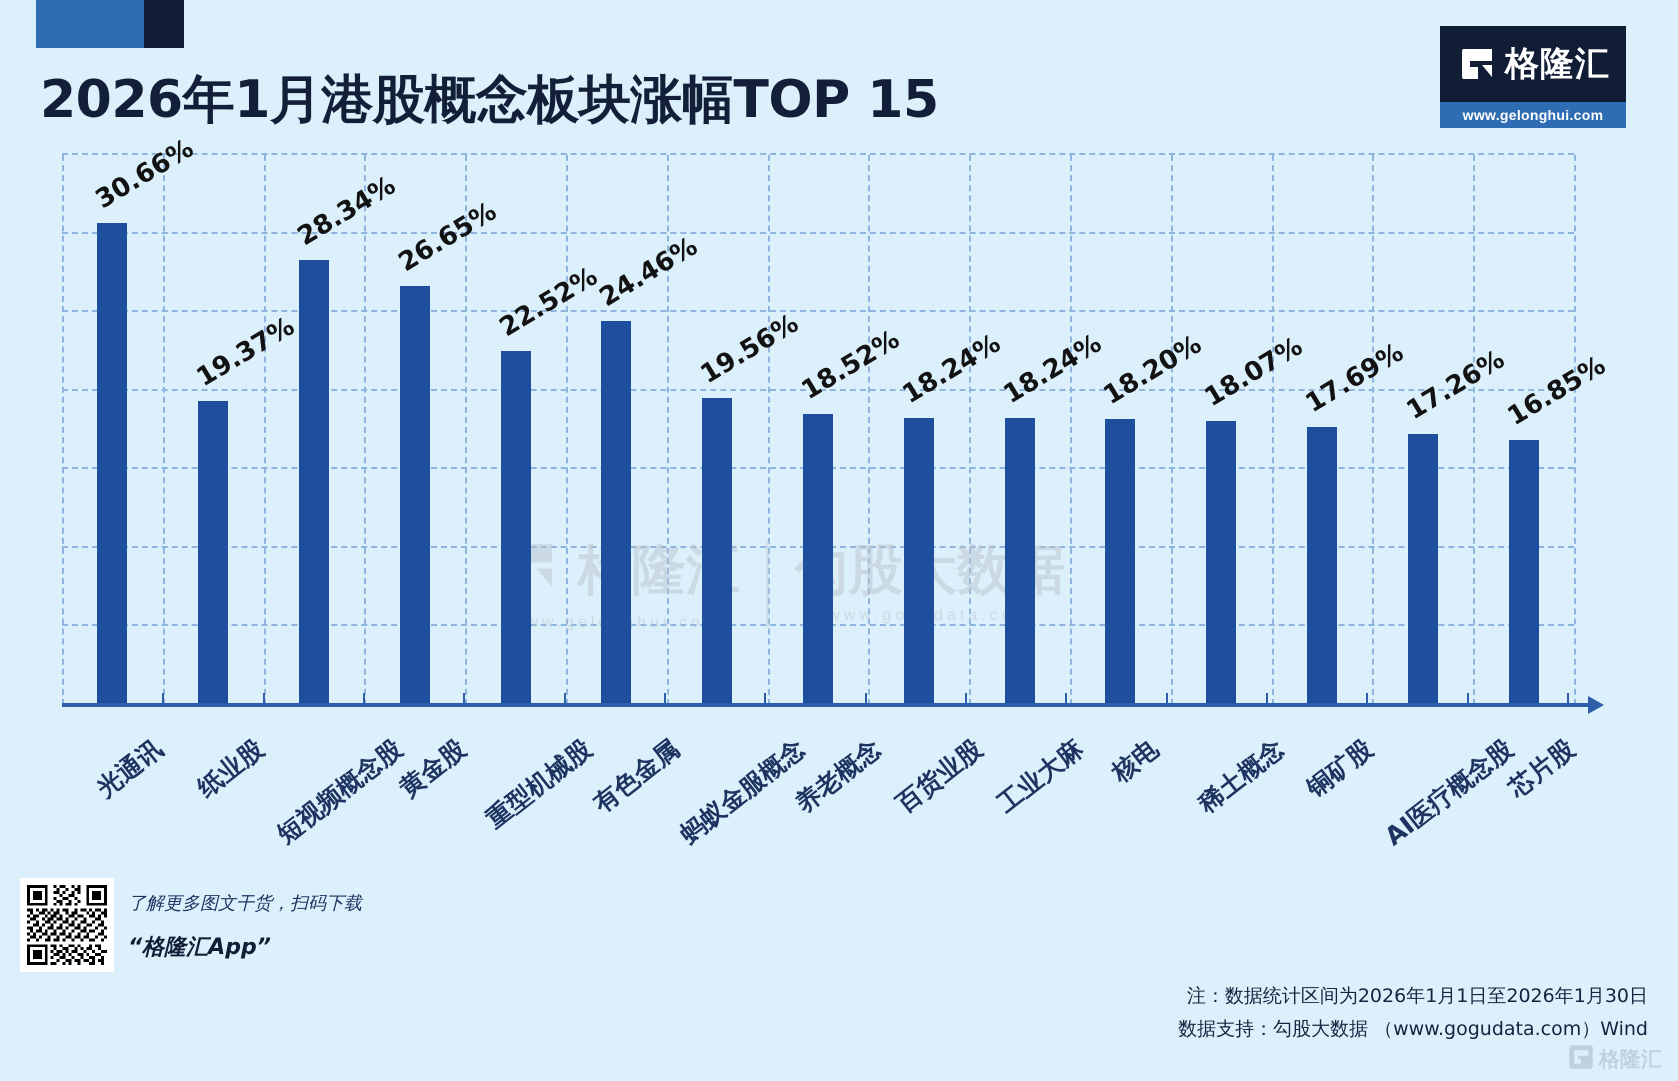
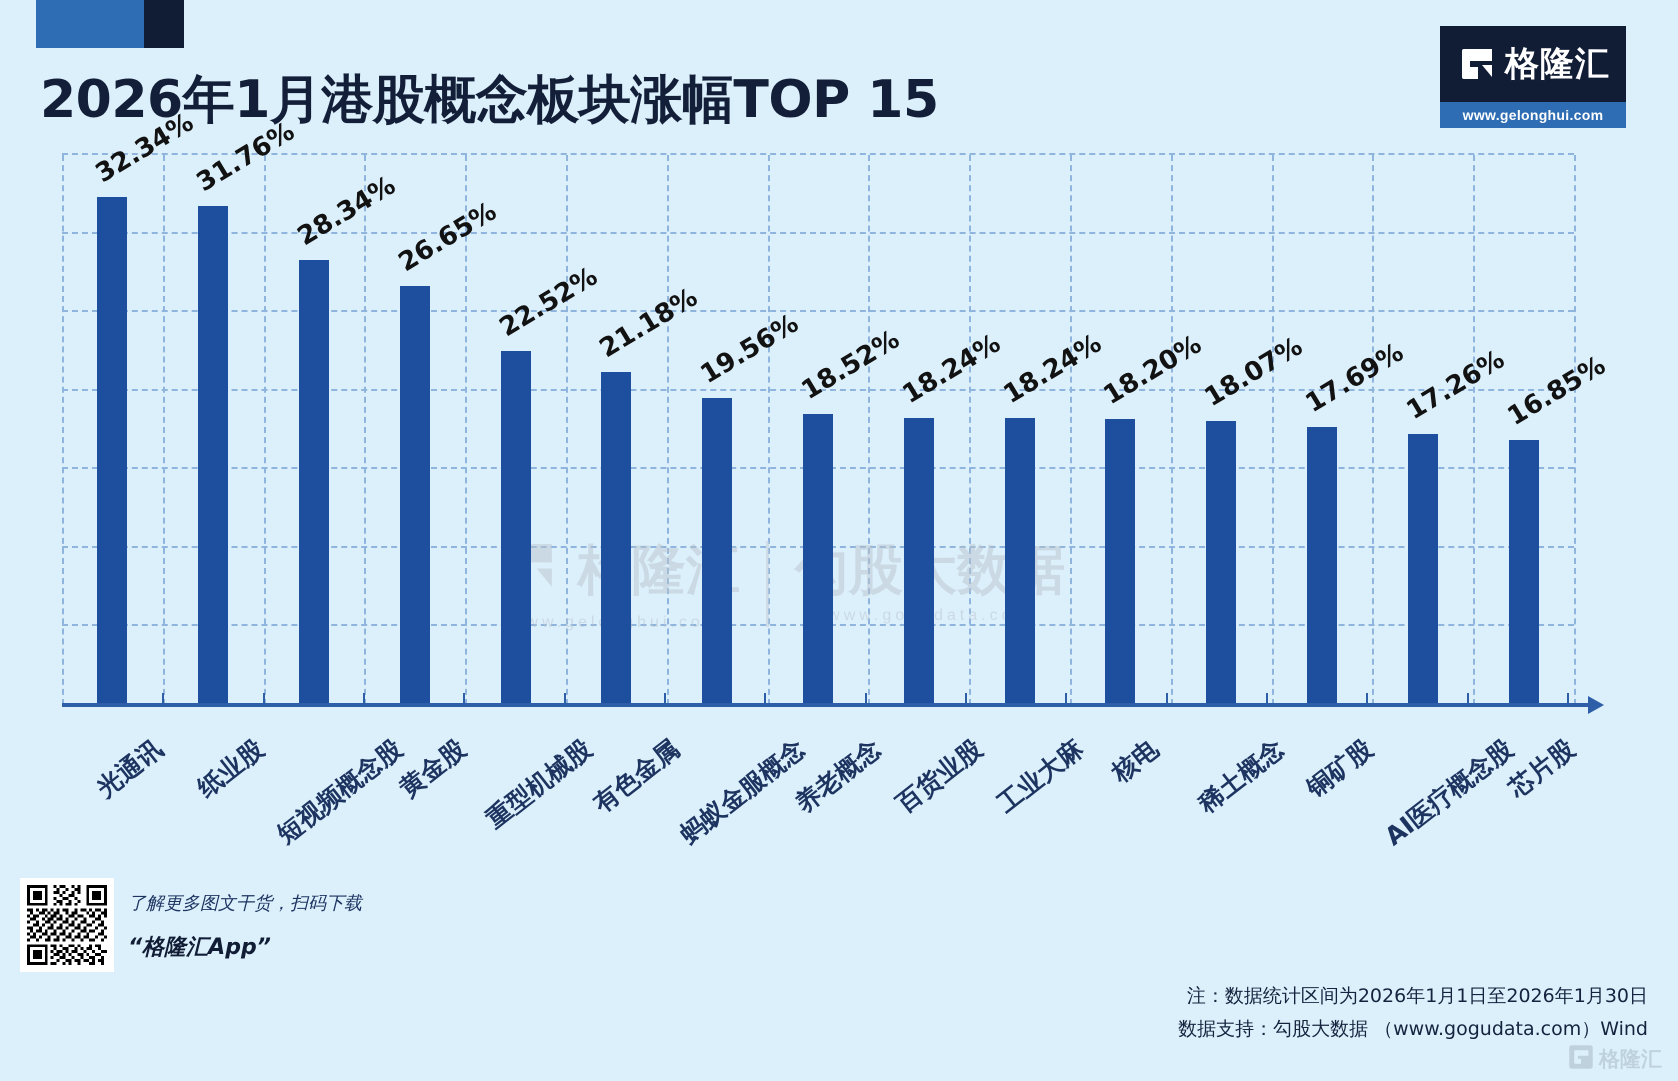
光通讯: 30.66% -> 32.34%
纸业股: 19.37% -> 31.76%
有色金属: 24.46% -> 21.18%
